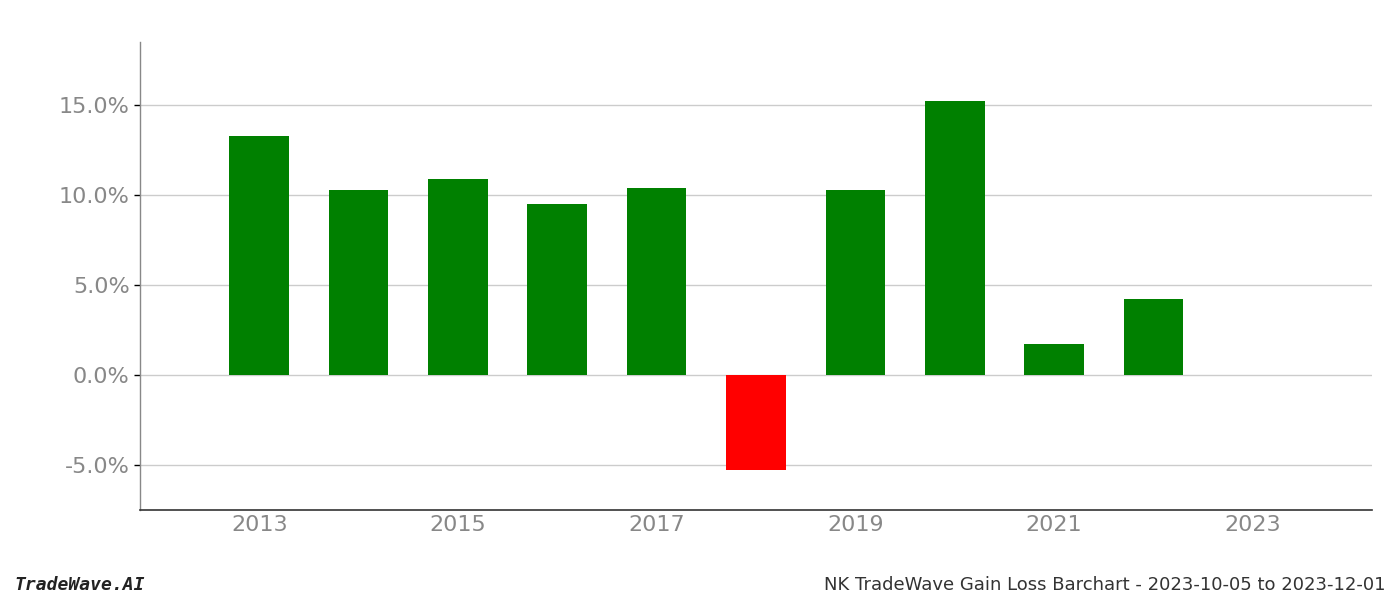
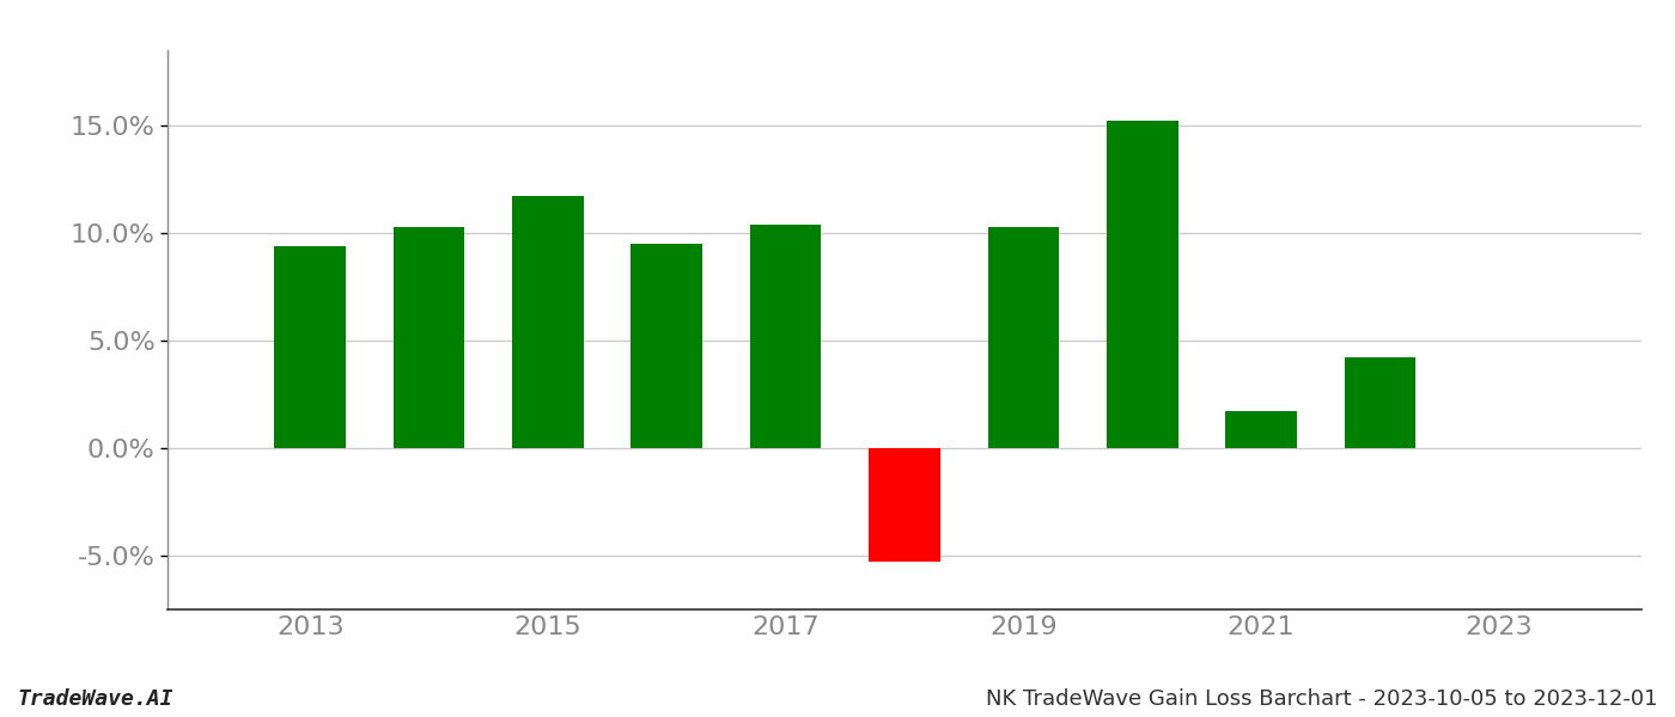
2013: 13.3% -> 9.4%
2015: 10.9% -> 11.7%
